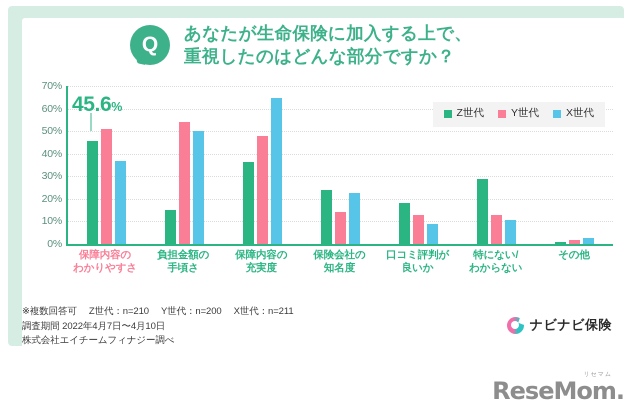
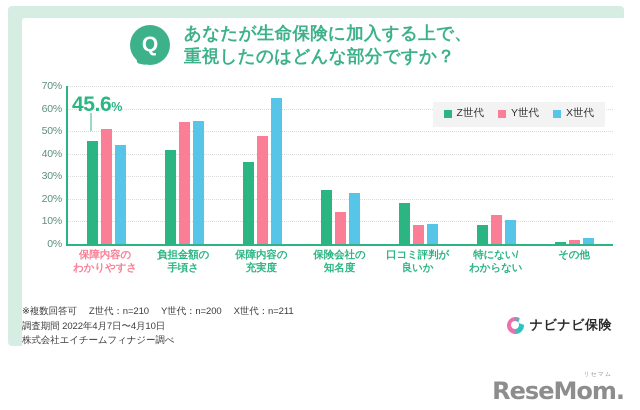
X世代/保障内容の わかりやすさ: 37% -> 44%
Z世代/負担金額の 手頃さ: 15% -> 42%
X世代/負担金額の 手頃さ: 50% -> 54%
Y世代/口コミ評判が 良いか: 13% -> 8%
Z世代/特にない/ わからない: 29% -> 8%
